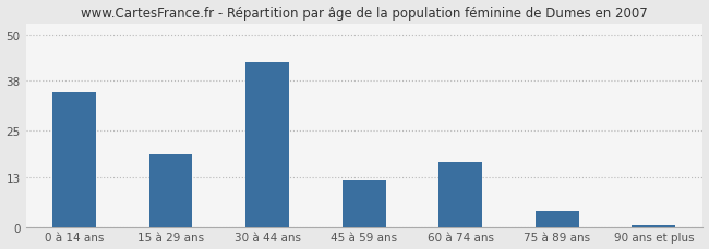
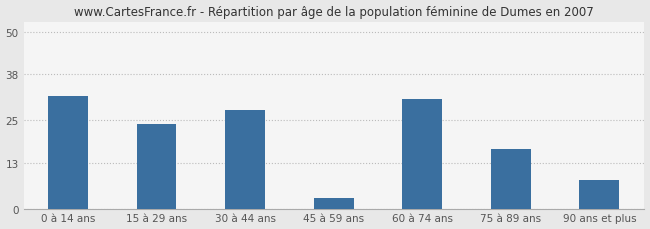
0 à 14 ans: 35.0 -> 32.0
15 à 29 ans: 19.0 -> 24.0
30 à 44 ans: 43.0 -> 28.0
45 à 59 ans: 12.0 -> 3.0
60 à 74 ans: 17.0 -> 31.0
75 à 89 ans: 4.0 -> 17.0
90 ans et plus: 0.4 -> 8.0
